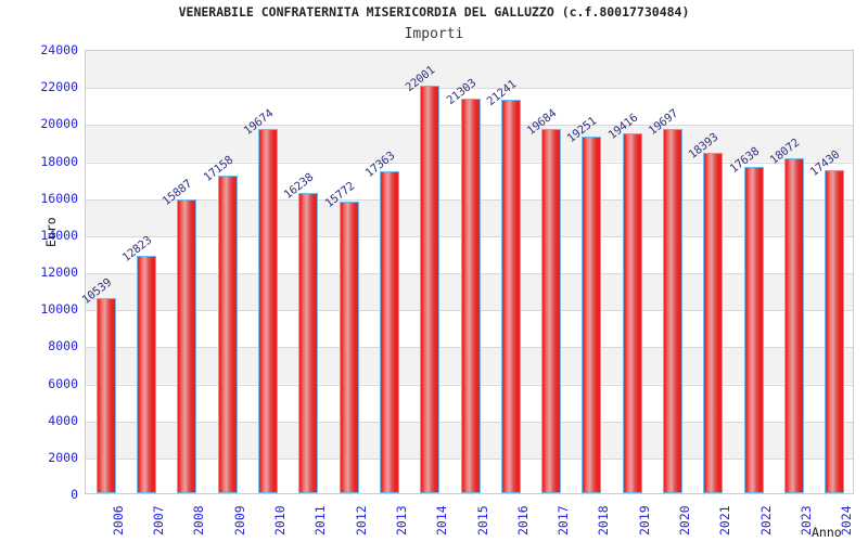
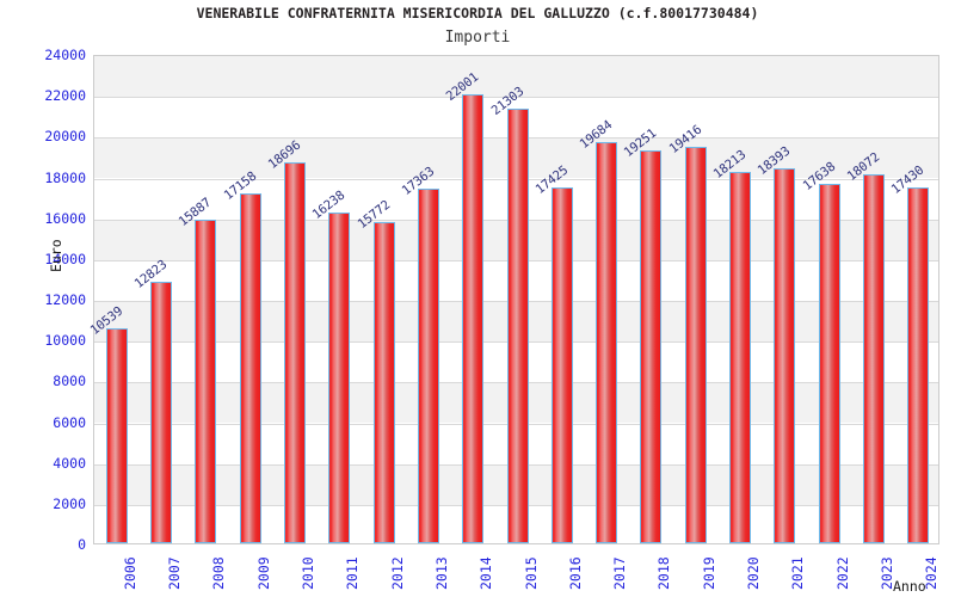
2010: 19674 -> 18696
2016: 21241 -> 17425
2020: 19697 -> 18213
